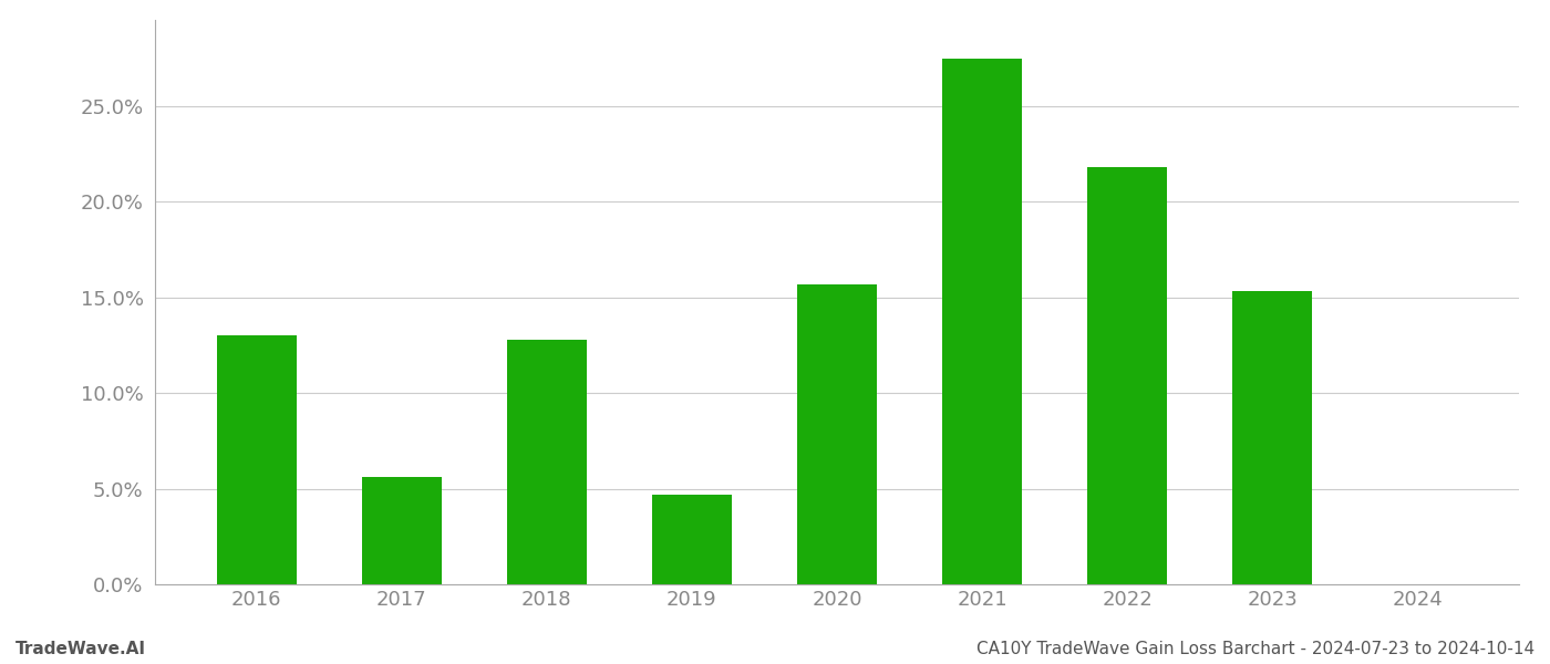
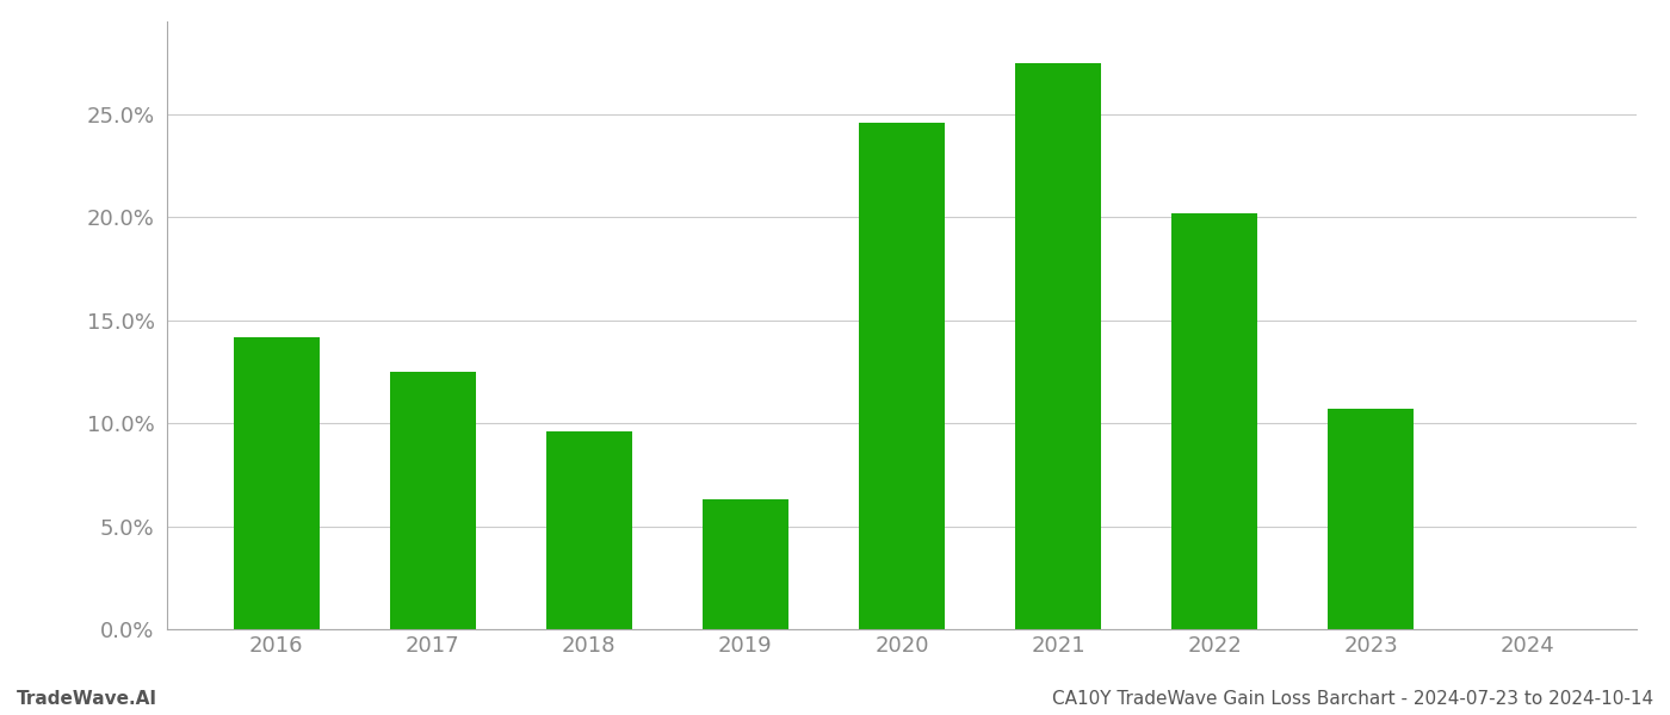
2016: 13.0% -> 14.2%
2017: 5.6% -> 12.5%
2018: 12.8% -> 9.6%
2019: 4.7% -> 6.3%
2020: 15.7% -> 24.6%
2022: 21.8% -> 20.2%
2023: 15.3% -> 10.7%
